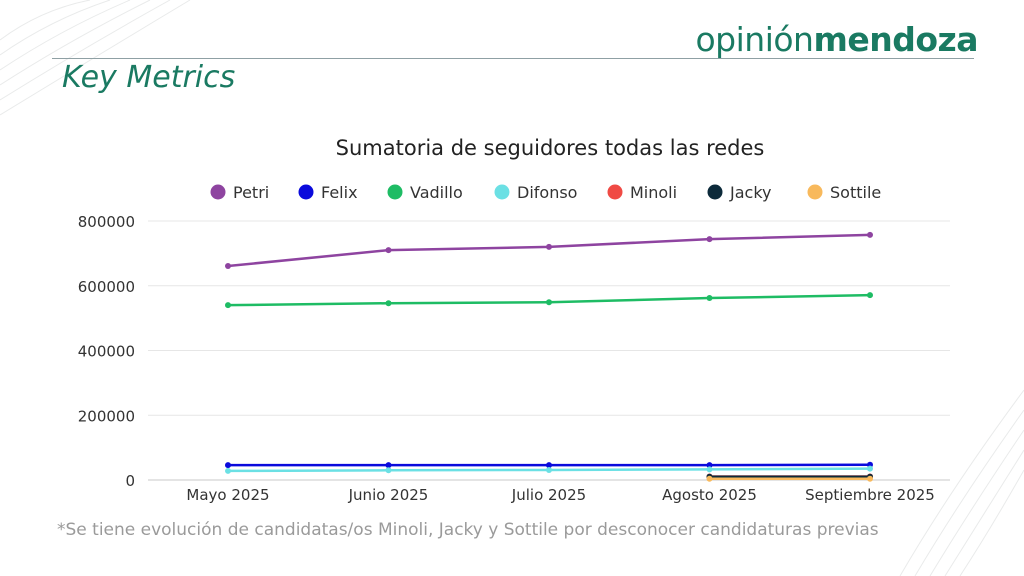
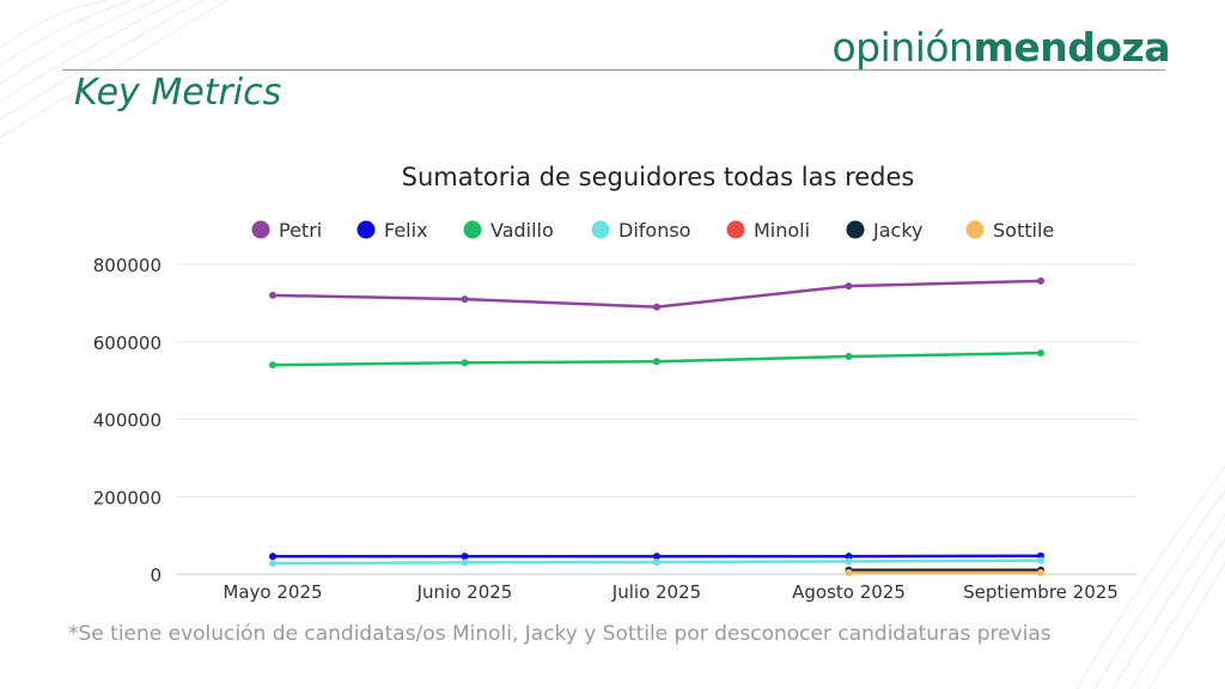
Petri/Mayo 2025: 660000 -> 720000
Petri/Julio 2025: 720000 -> 690000
